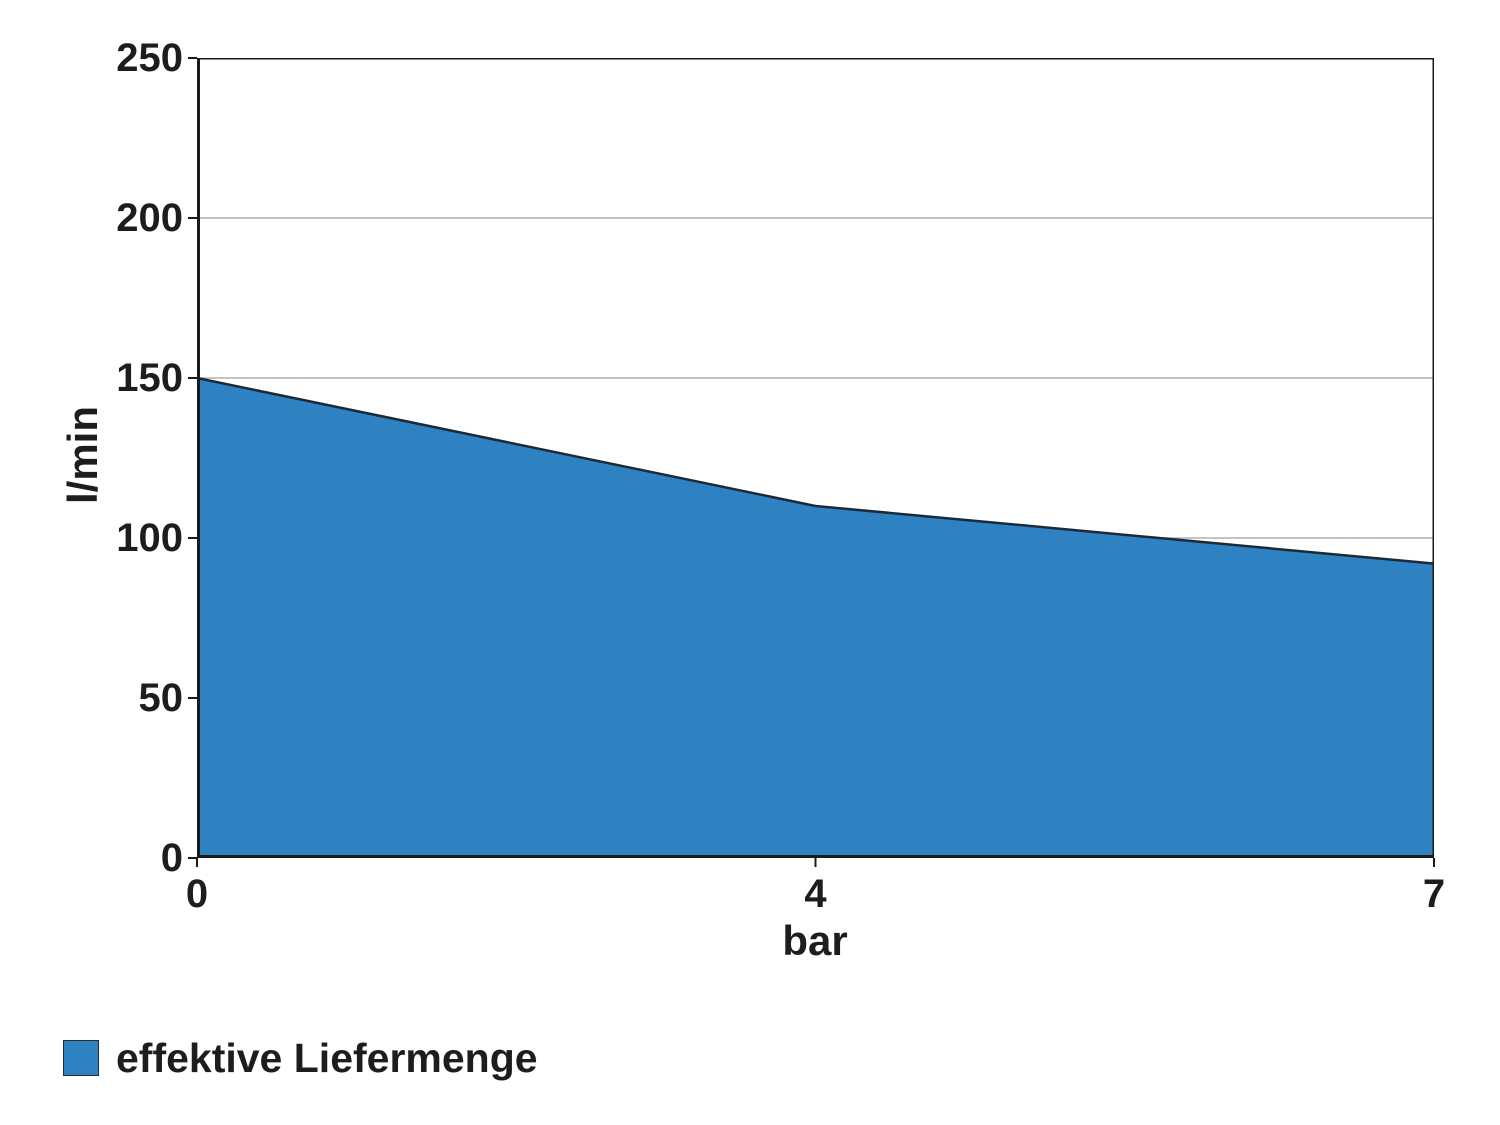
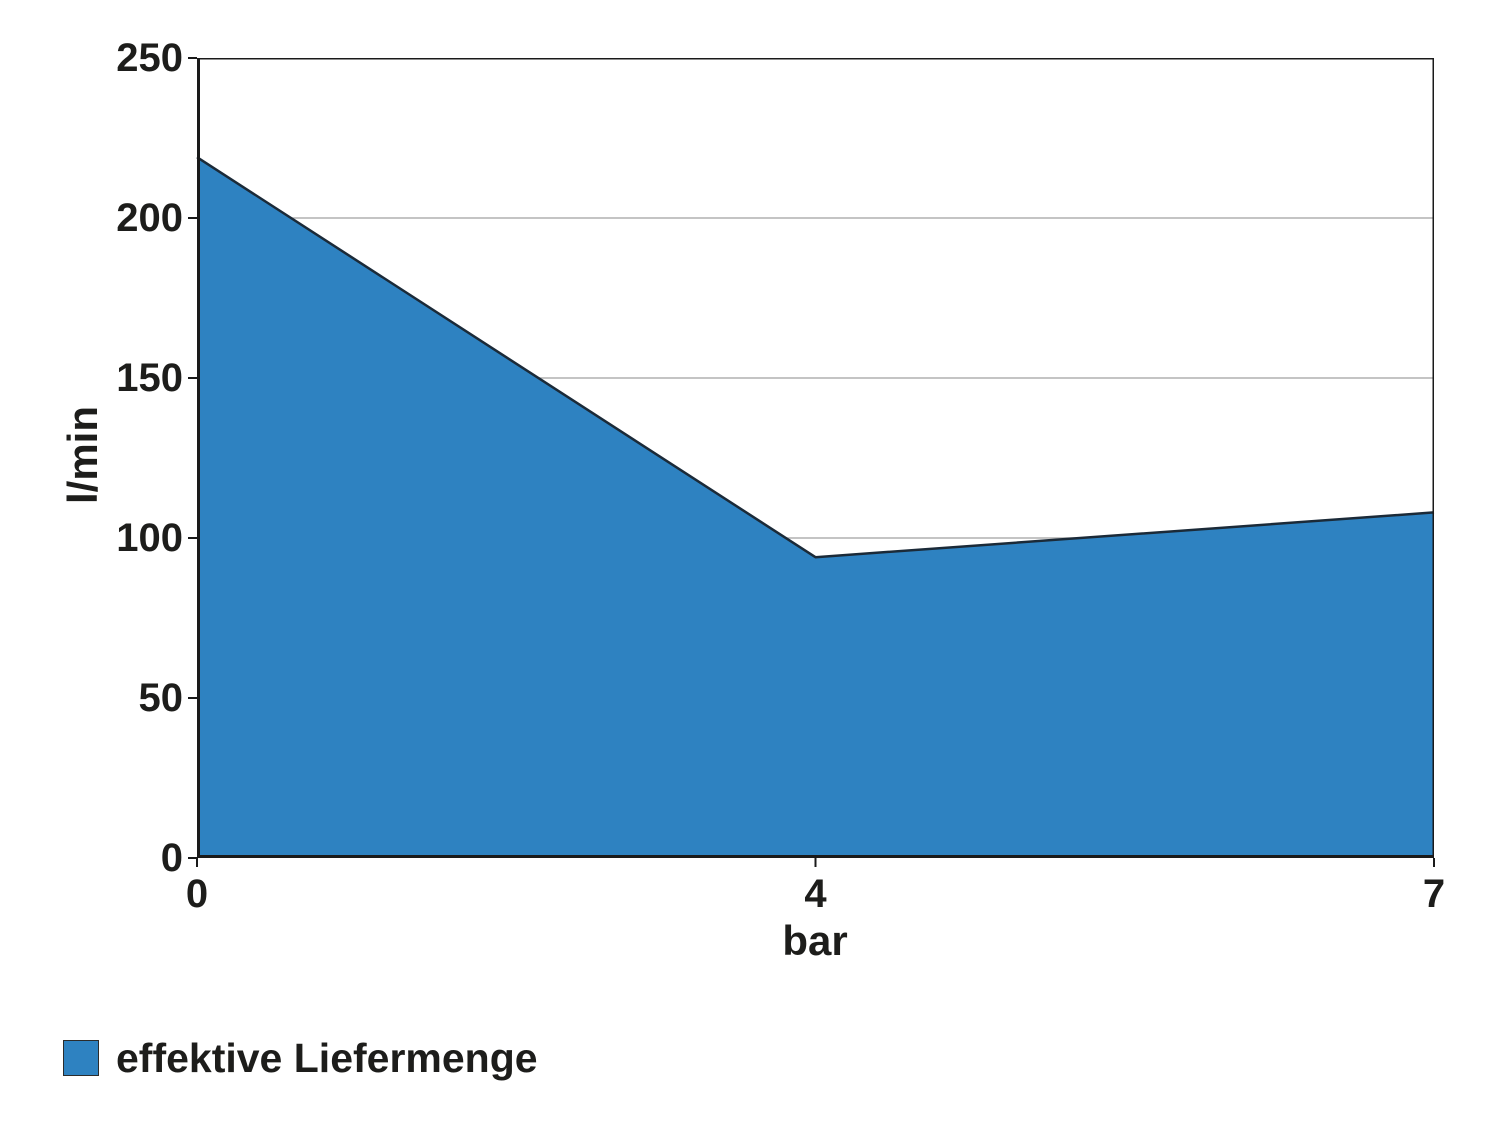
0: 150 -> 219
4: 110 -> 94
7: 92 -> 108
